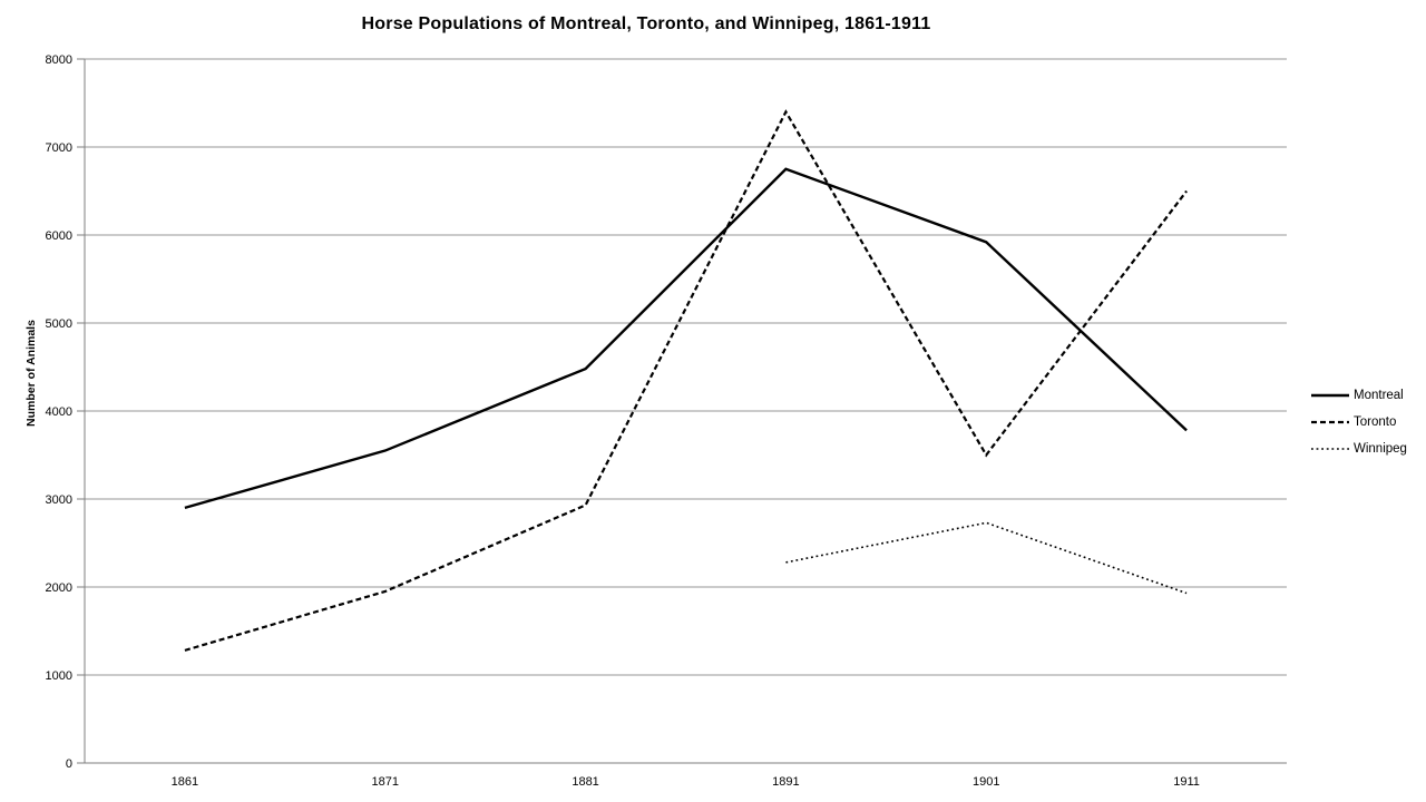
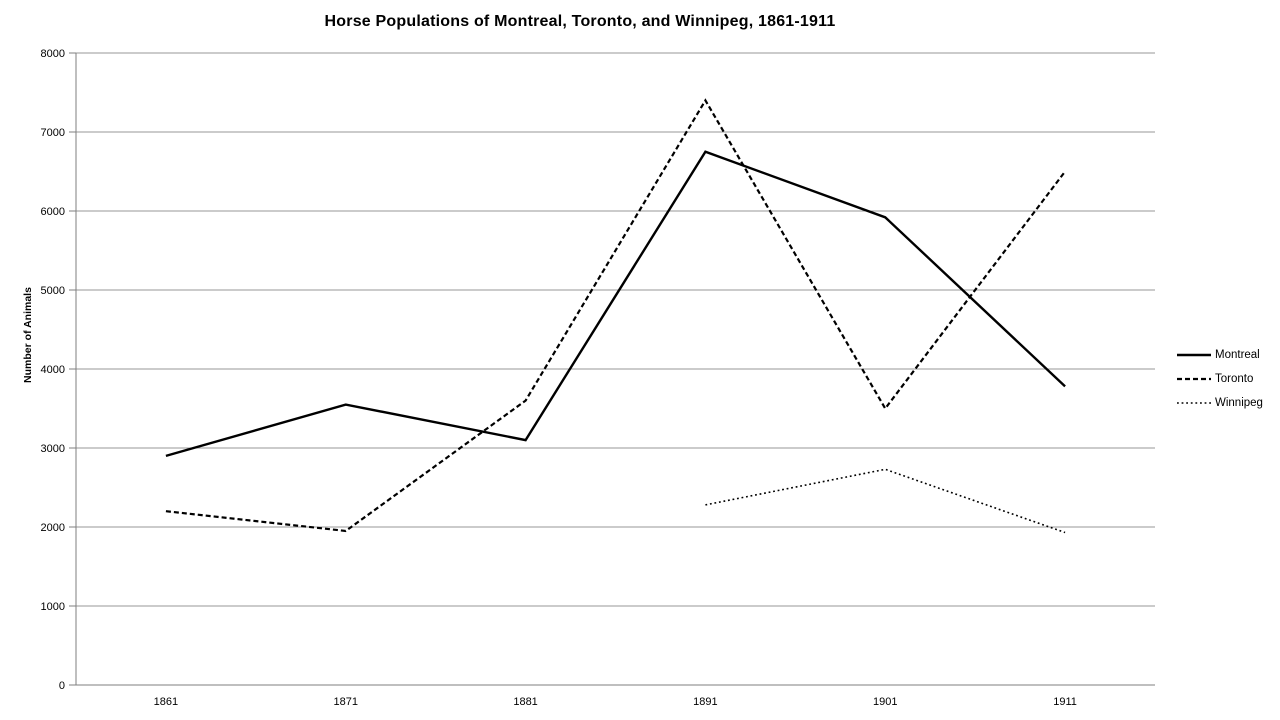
Toronto/1861: 1300 -> 2200
Montreal/1881: 4500 -> 3100
Toronto/1881: 2900 -> 3600
